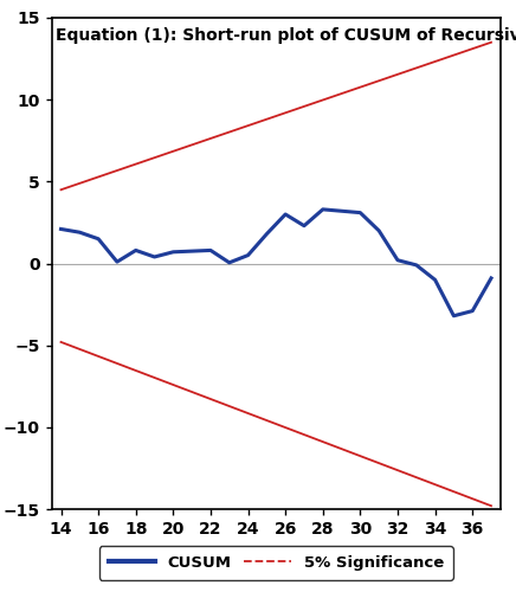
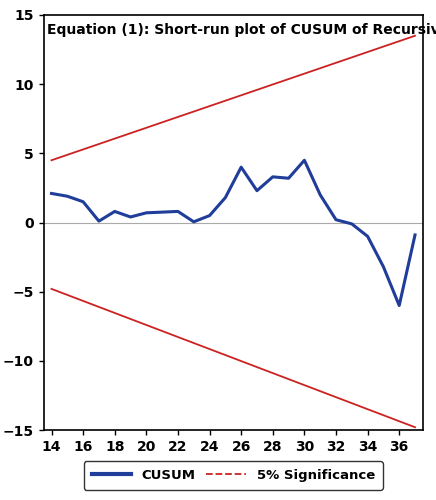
26: 3.0 -> 4.0
30: 3.1 -> 4.5
36: -2.9 -> -6.0
